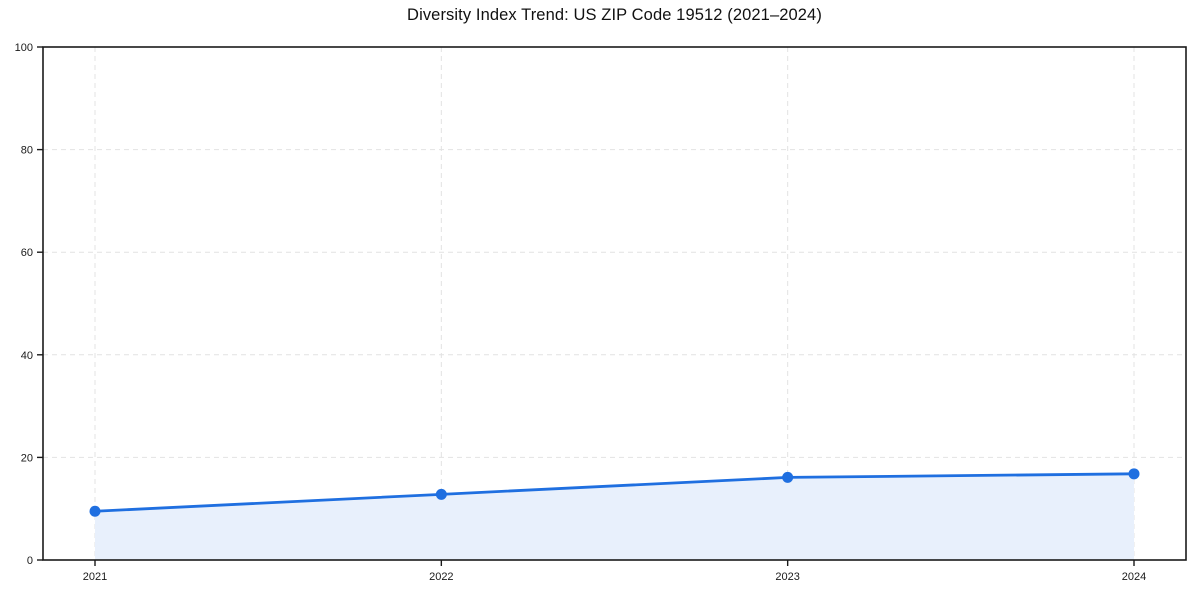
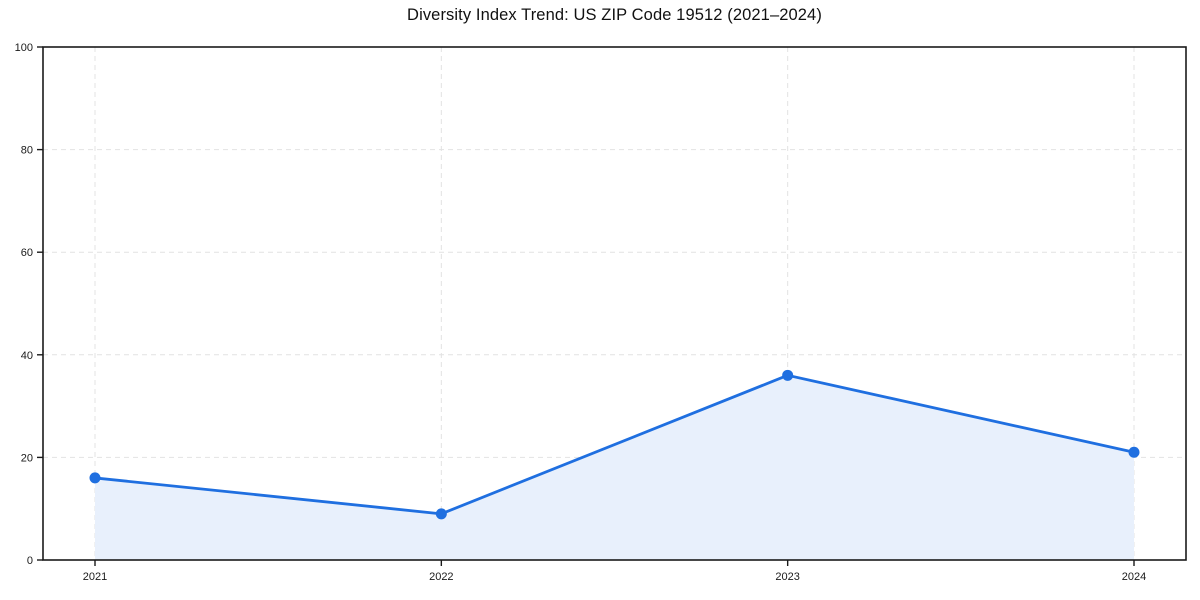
2021: 10 -> 16
2022: 13 -> 9
2023: 16 -> 36
2024: 17 -> 21
